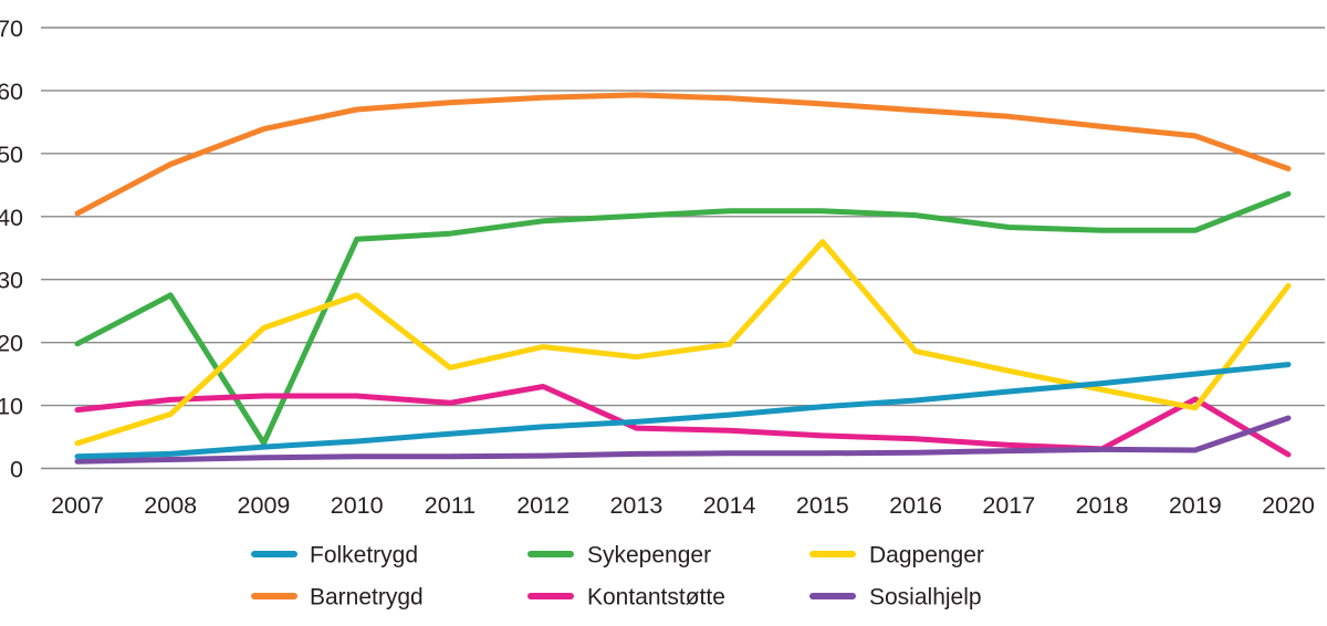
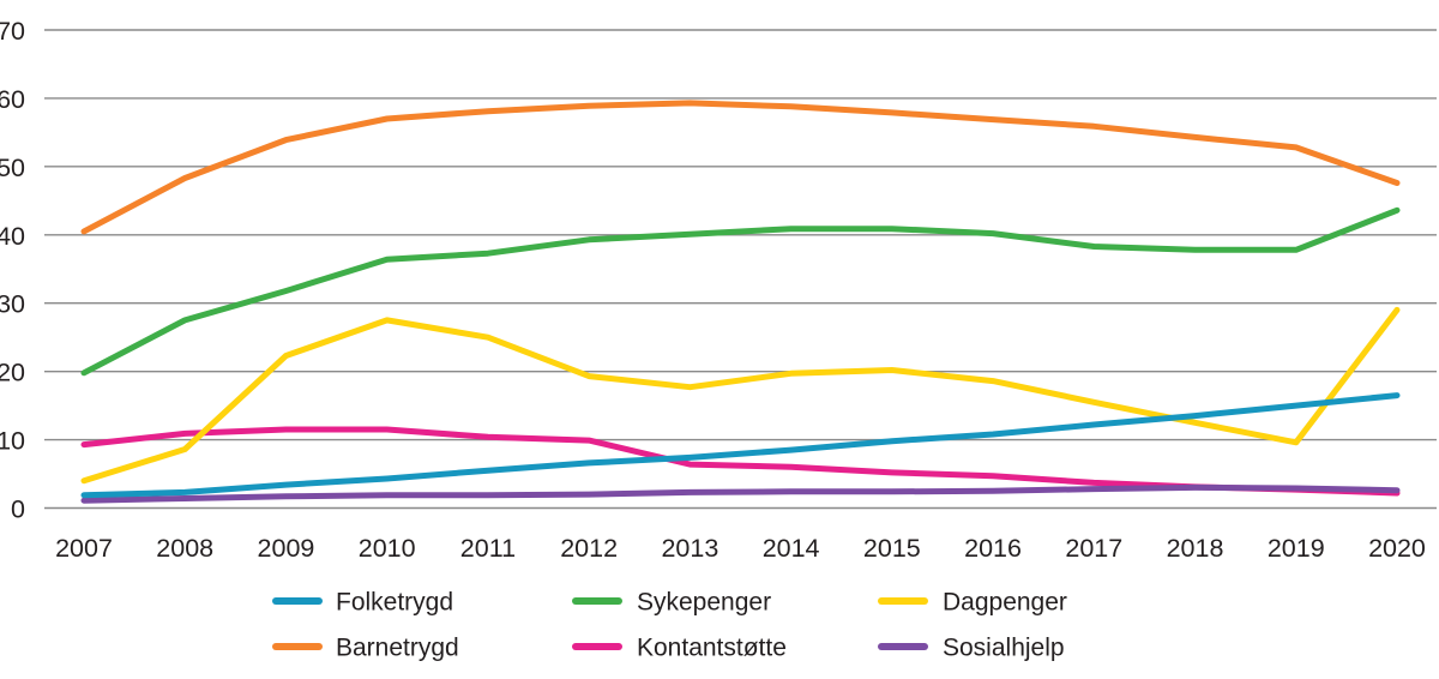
Sykepenger/2009: 4 -> 32
Dagpenger/2011: 16 -> 25
Kontantstøtte/2012: 13 -> 10
Dagpenger/2015: 36 -> 20
Kontantstøtte/2019: 11 -> 3
Sosialhjelp/2020: 8 -> 3
